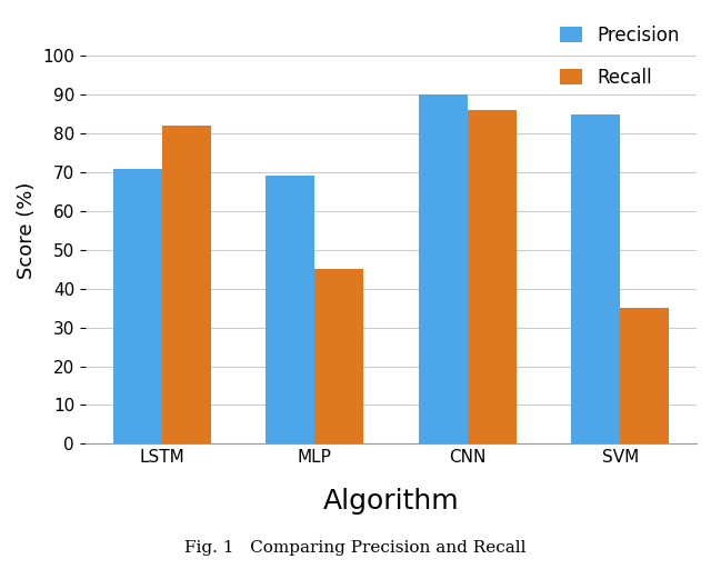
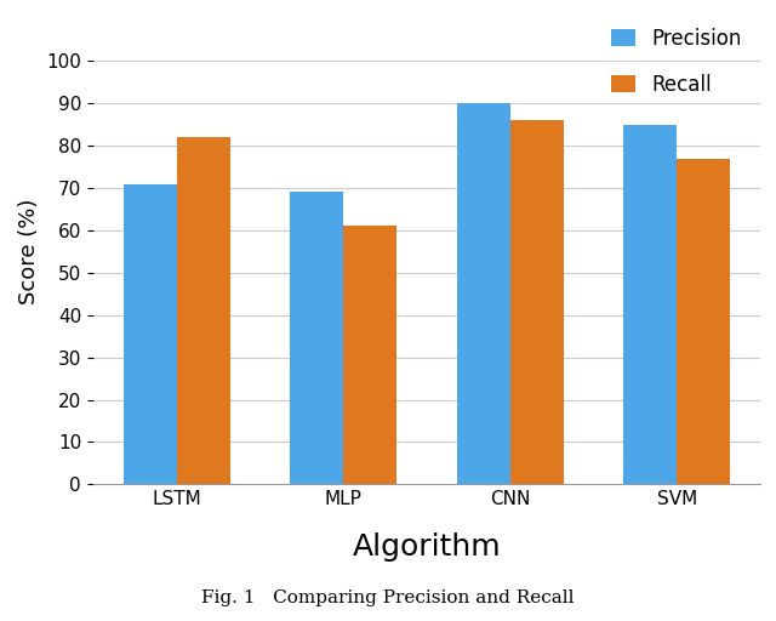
Recall/MLP: 45 -> 61
Recall/SVM: 35 -> 77
